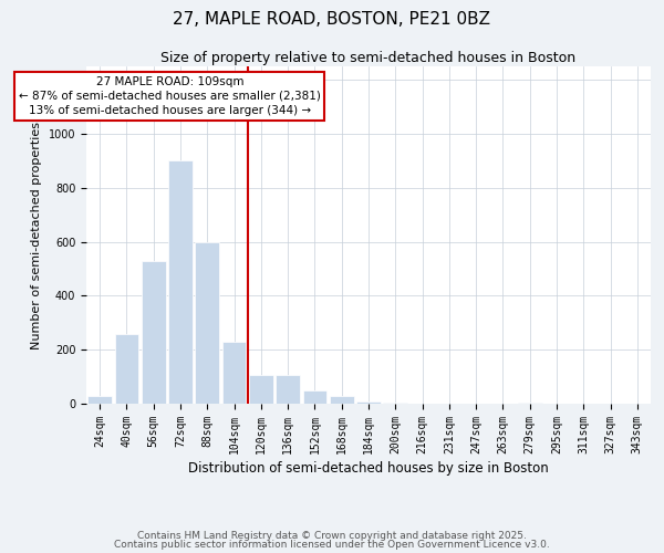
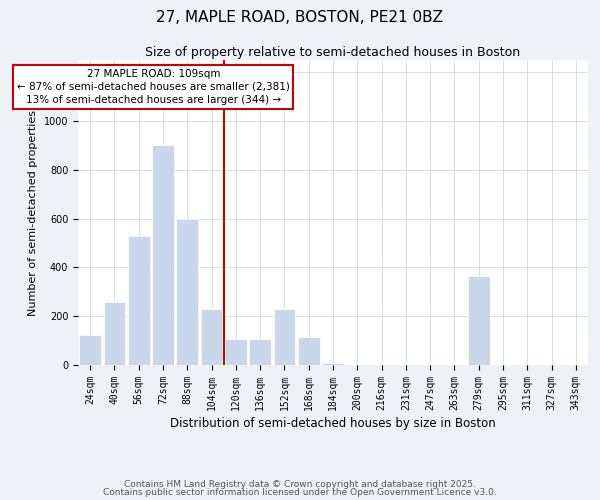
24sqm: 30 -> 125
152sqm: 50 -> 230
168sqm: 30 -> 115
279sqm: 5 -> 365
